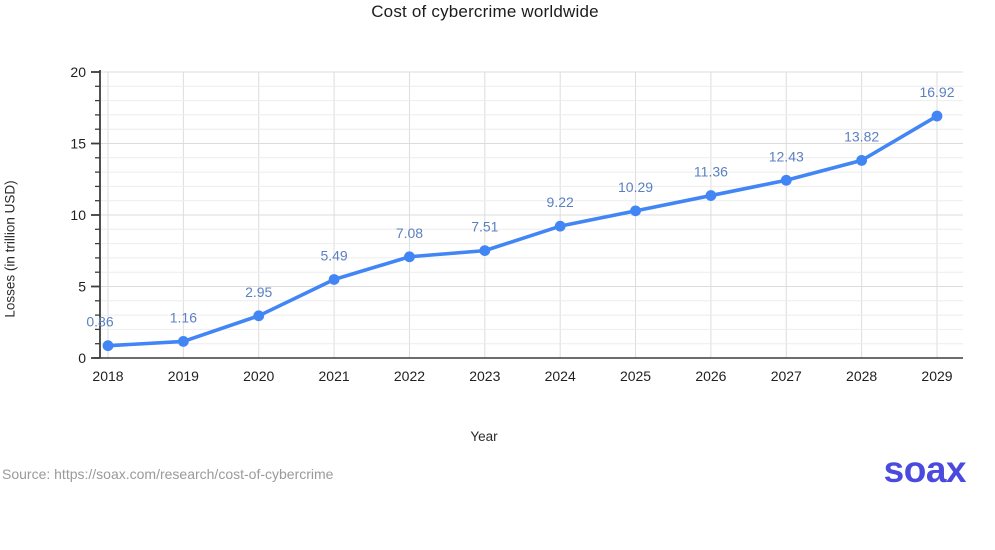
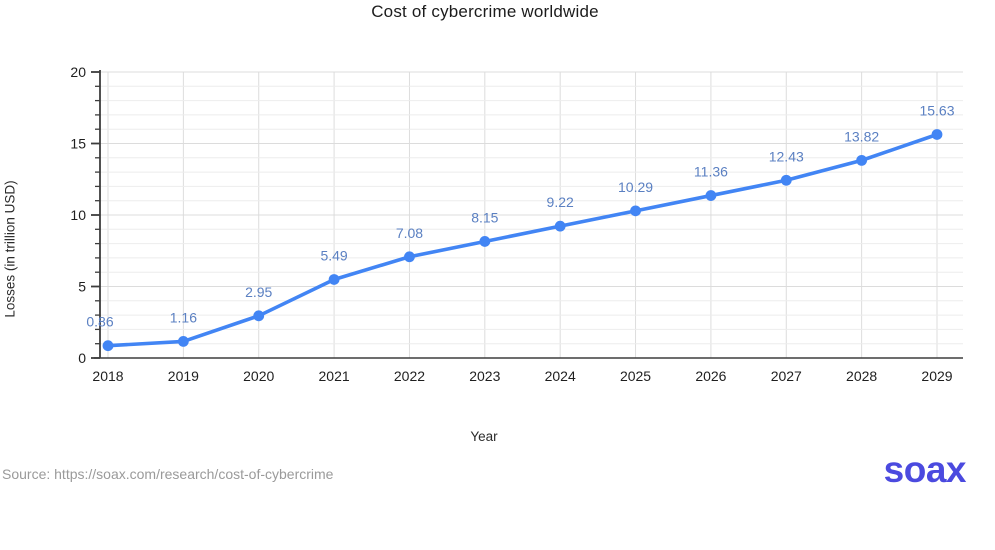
2023: 7.51 -> 8.15
2029: 16.92 -> 15.63
